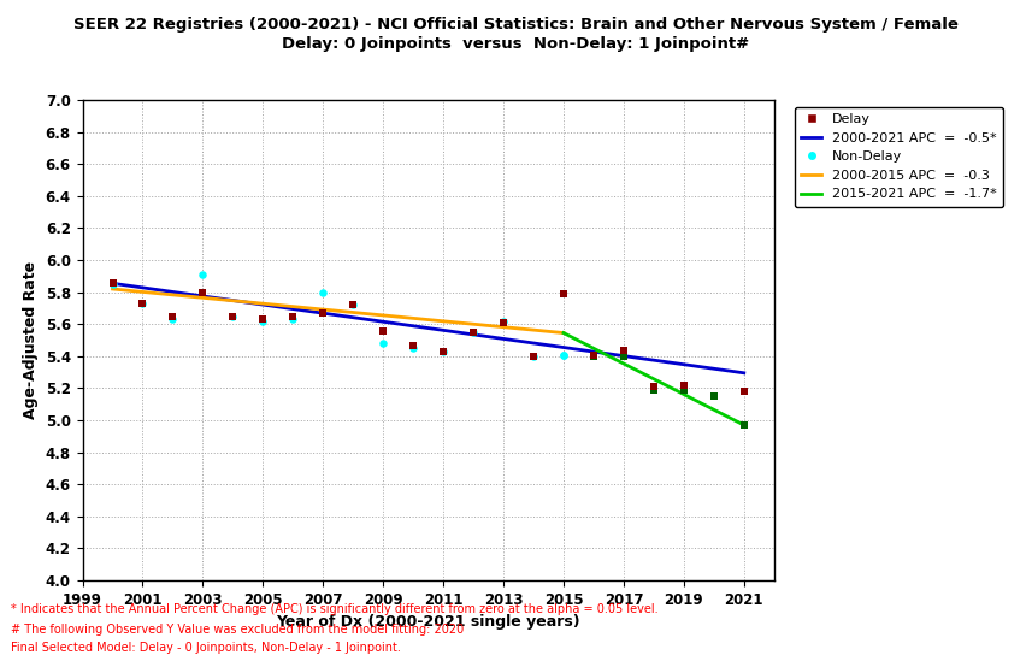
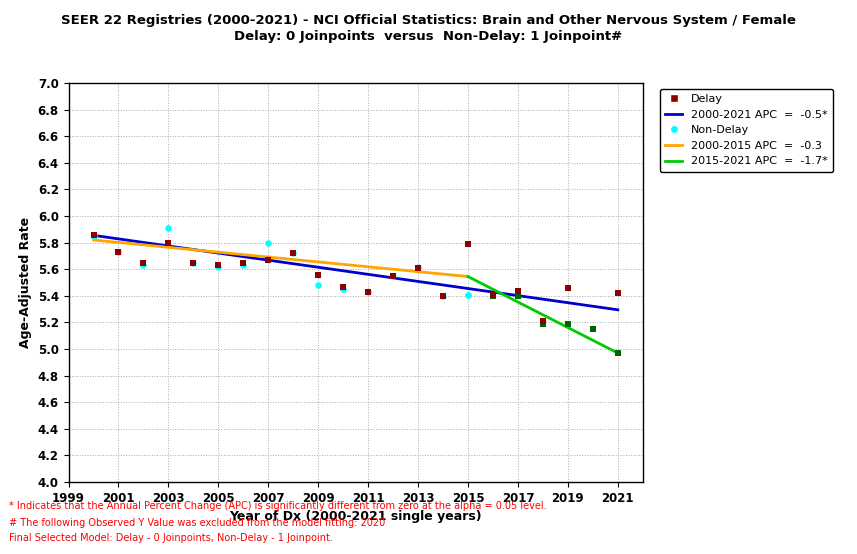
Delay/2019: 5.22 -> 5.46
Delay/2021: 5.18 -> 5.42
